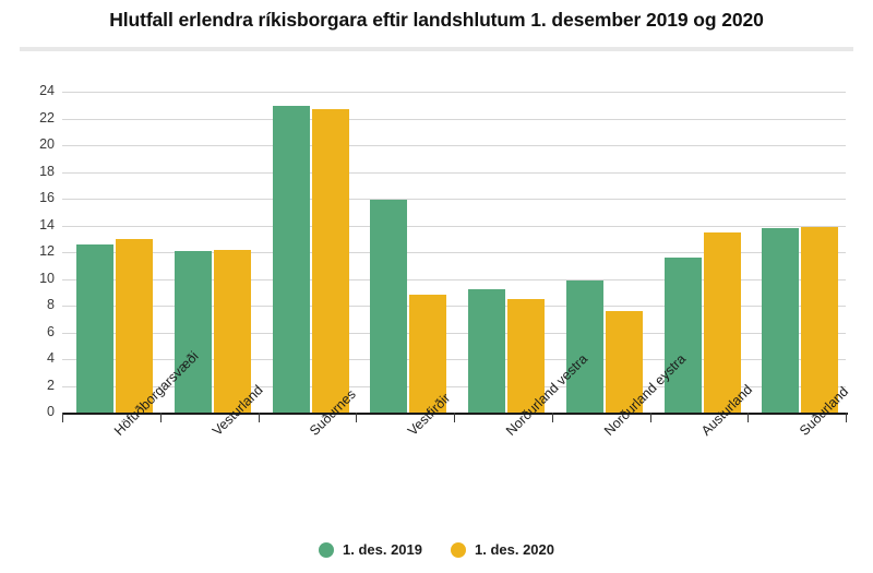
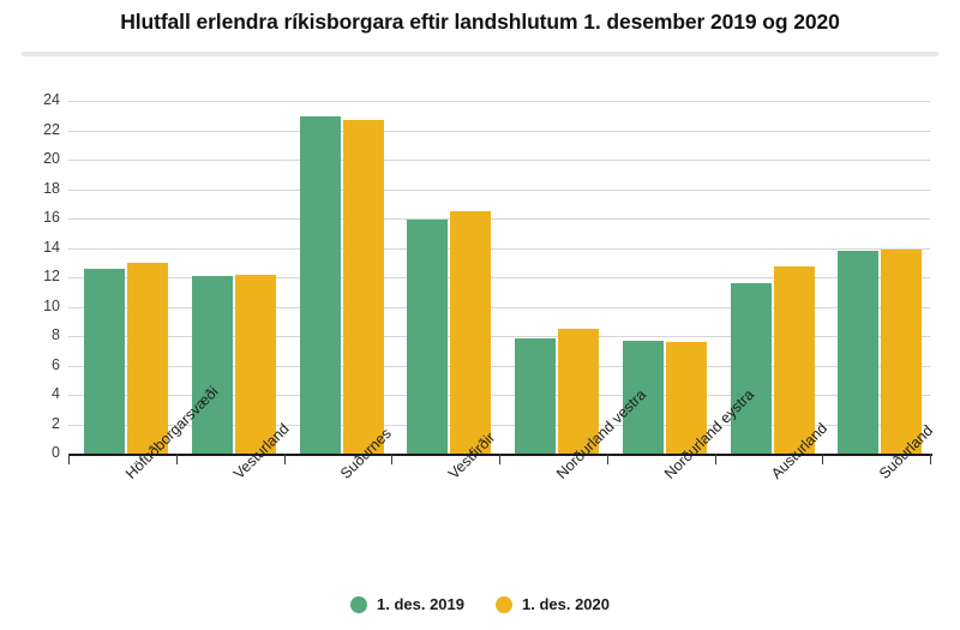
1. des. 2020/Vestfirðir: 8.8 -> 16.5
1. des. 2019/Norðurland vestra: 9.2 -> 7.8
1. des. 2019/Norðurland eystra: 9.9 -> 7.7
1. des. 2020/Austurland: 13.5 -> 12.7
